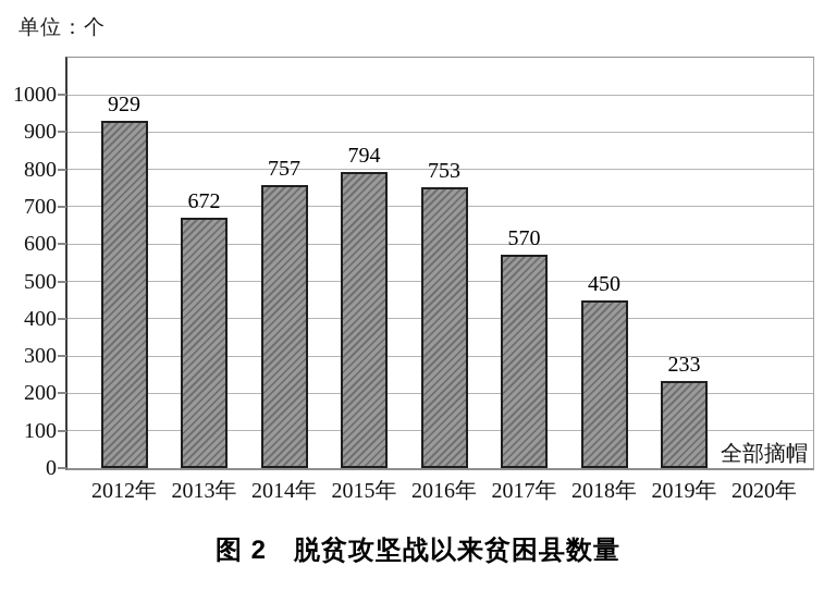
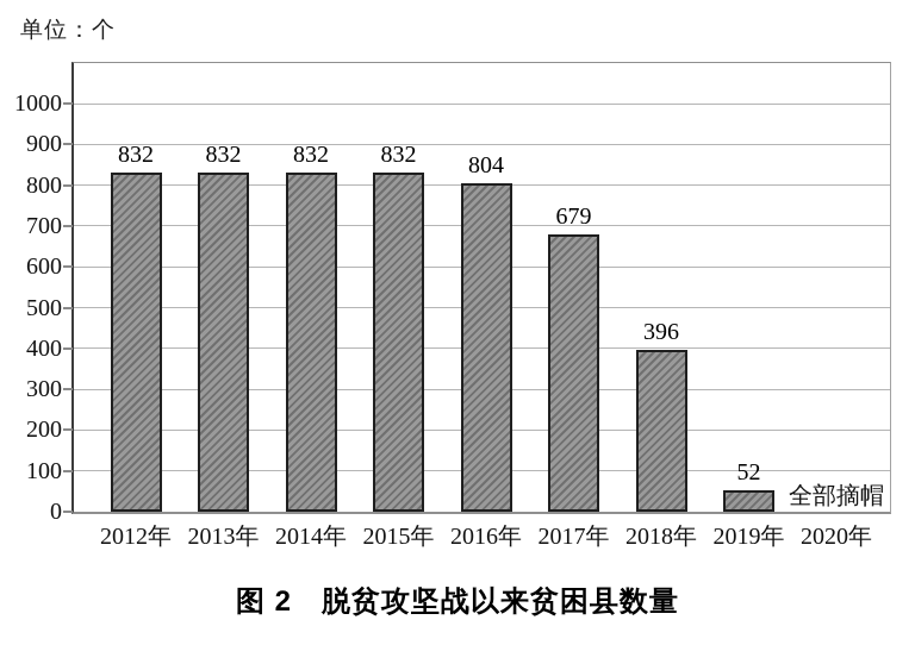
2012年: 929 -> 832
2013年: 672 -> 832
2014年: 757 -> 832
2015年: 794 -> 832
2016年: 753 -> 804
2017年: 570 -> 679
2018年: 450 -> 396
2019年: 233 -> 52
